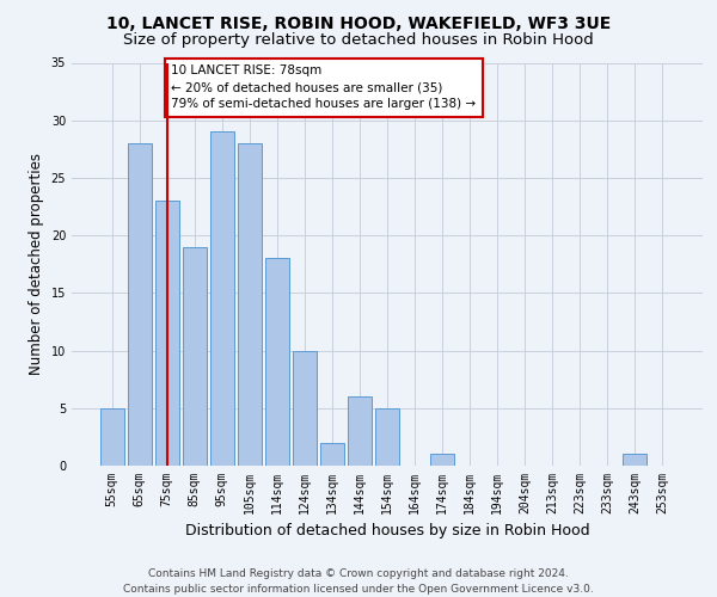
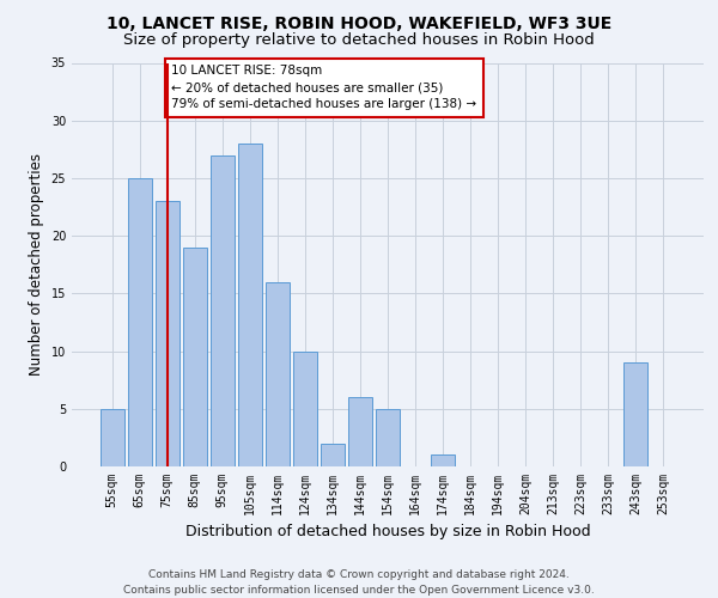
65sqm: 28 -> 25
95sqm: 29 -> 27
114sqm: 18 -> 16
243sqm: 1 -> 9
